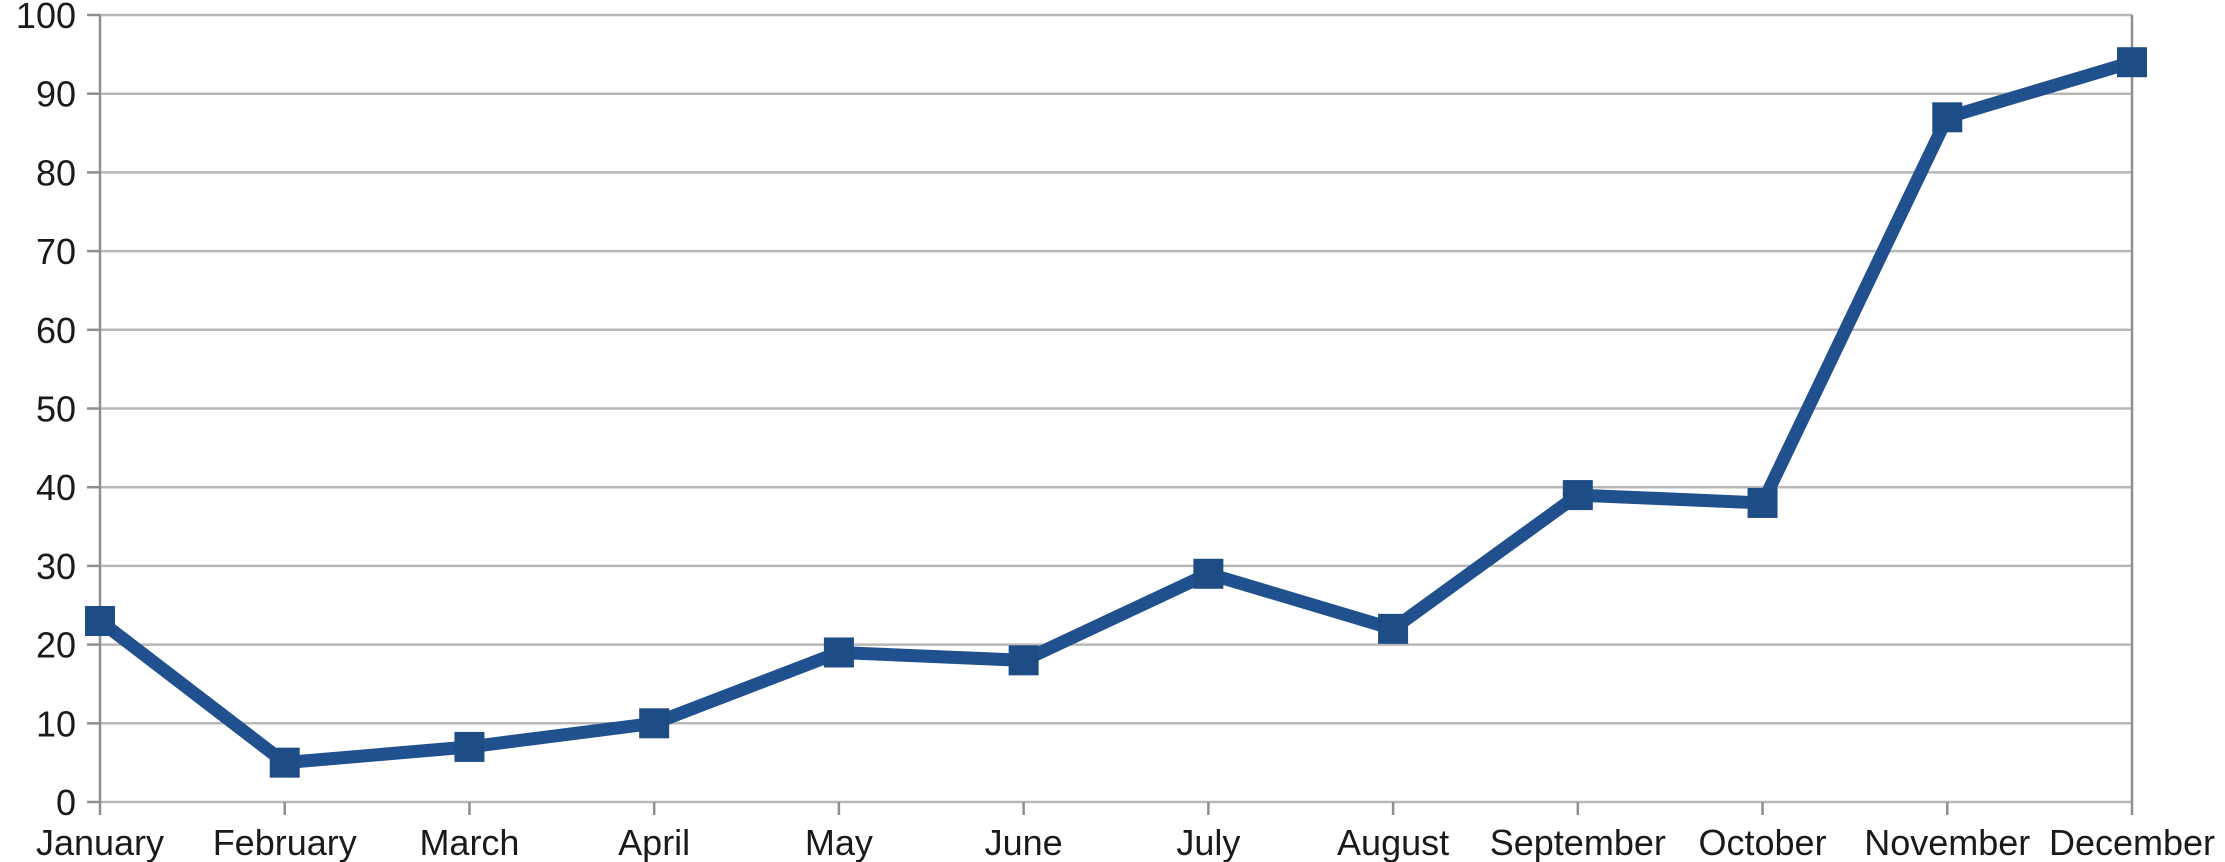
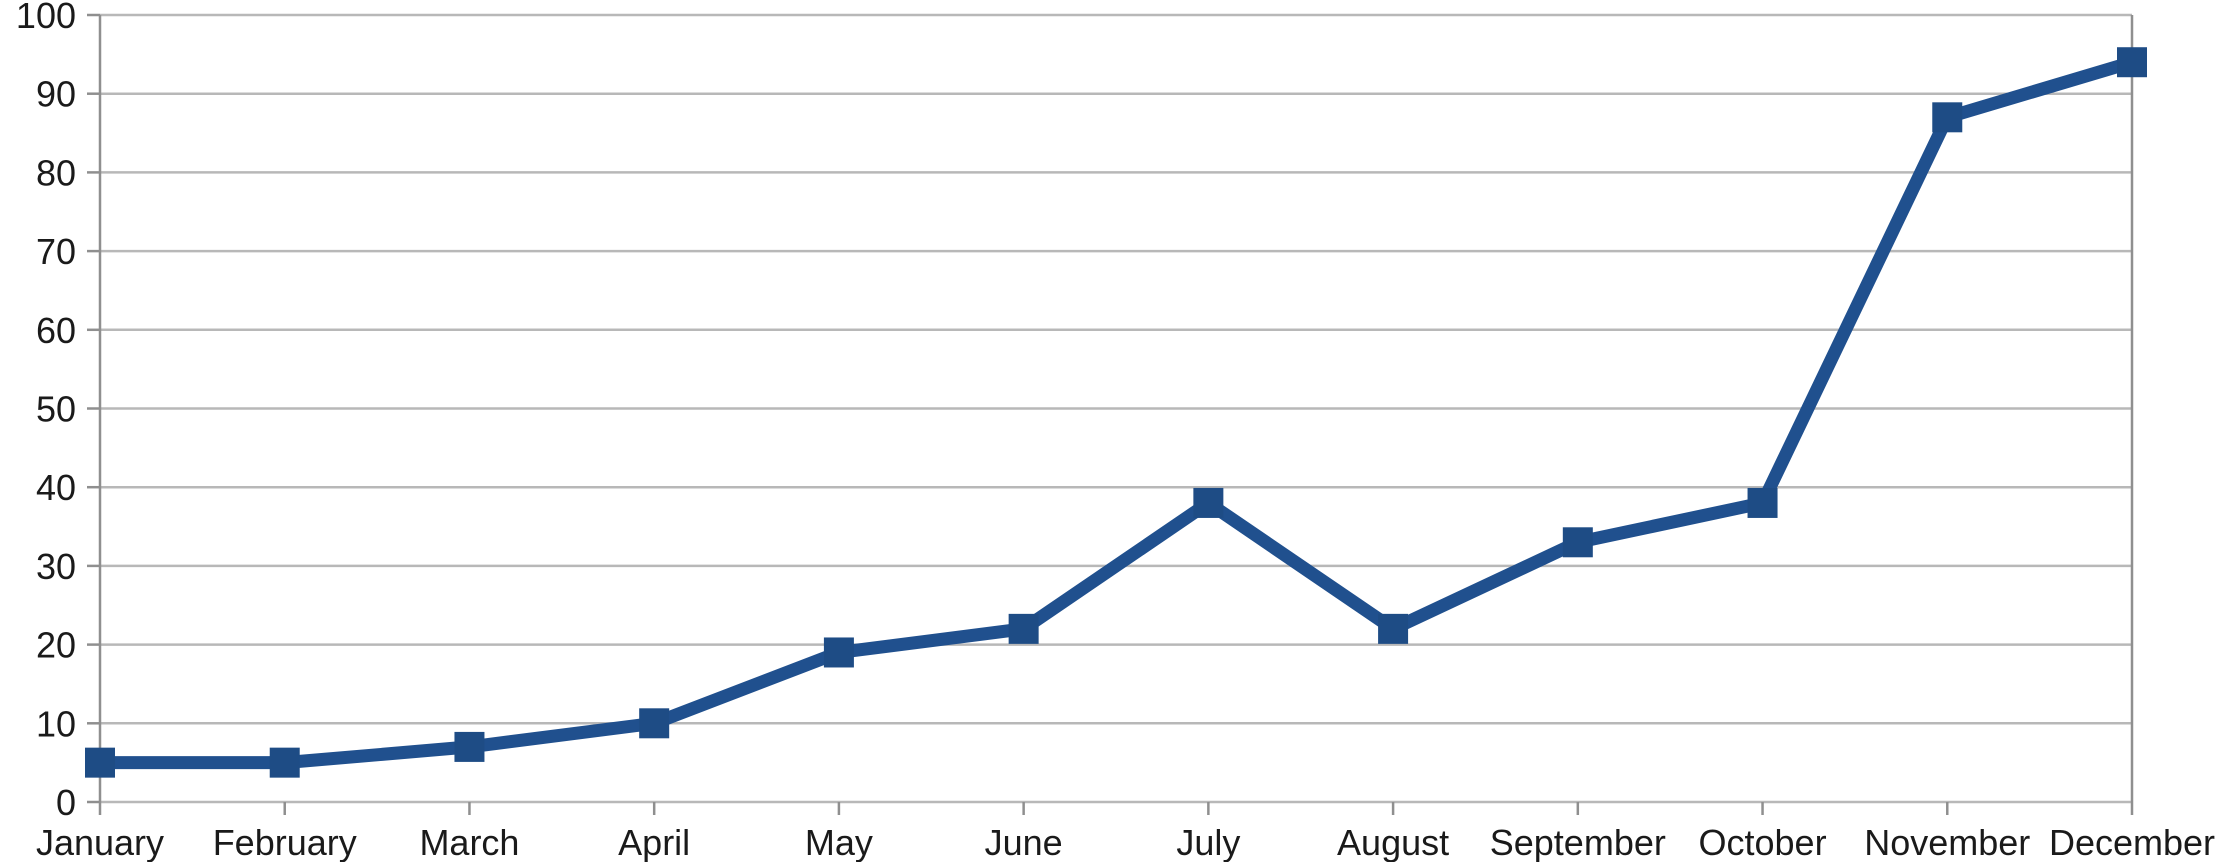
January: 23 -> 5
June: 18 -> 22
July: 29 -> 38
September: 39 -> 33
